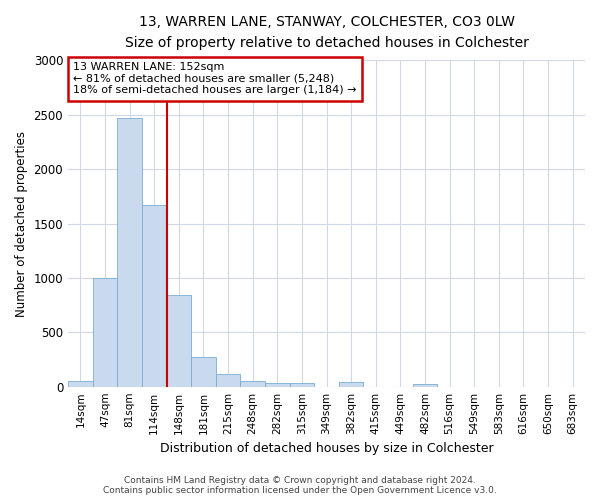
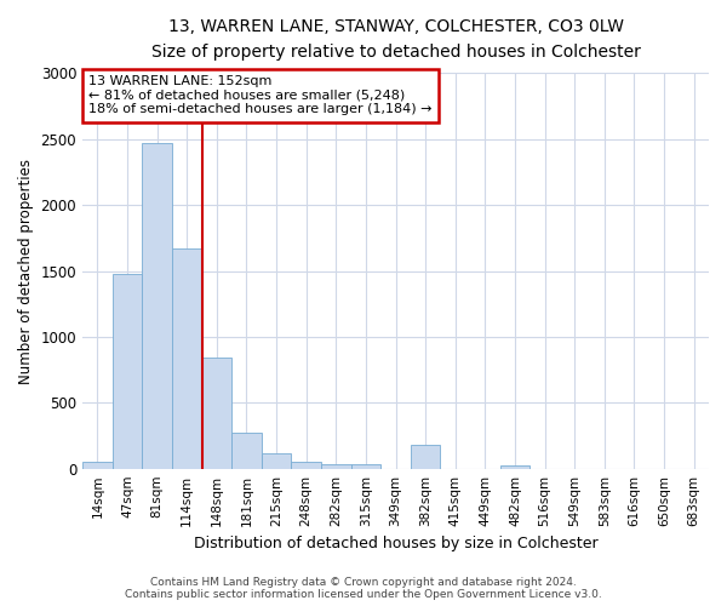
47sqm: 1000 -> 1480
382sqm: 40 -> 180
